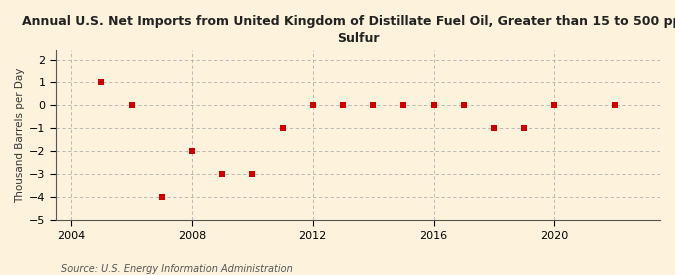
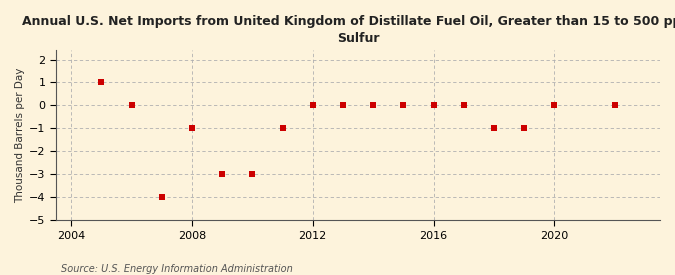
2008: -2 -> -1
